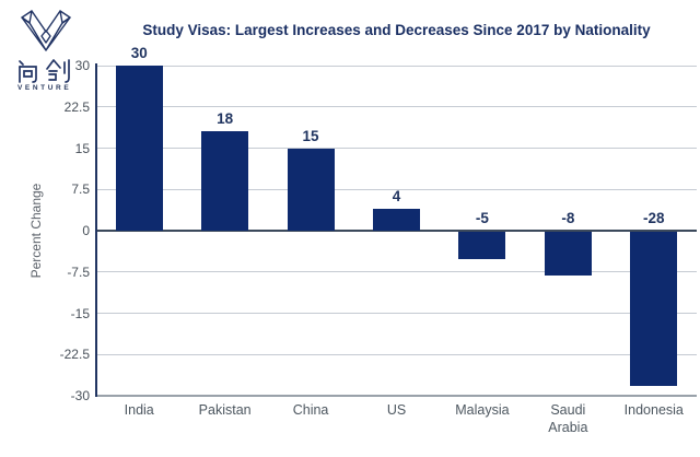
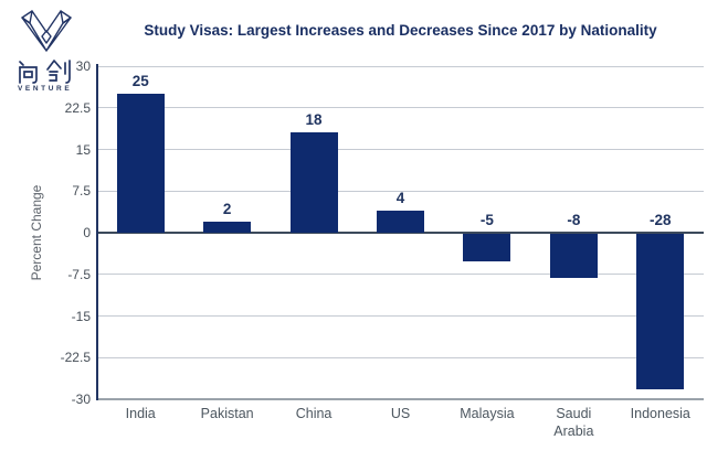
India: 30 -> 25
Pakistan: 18 -> 2
China: 15 -> 18
